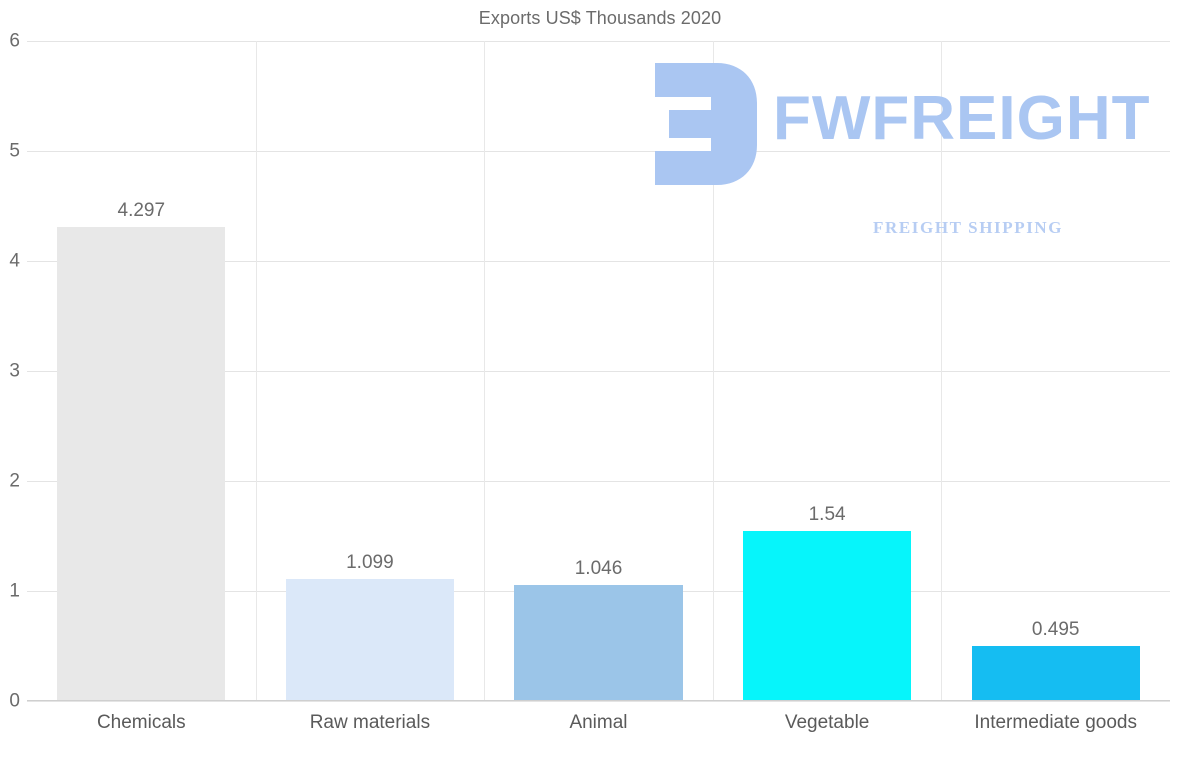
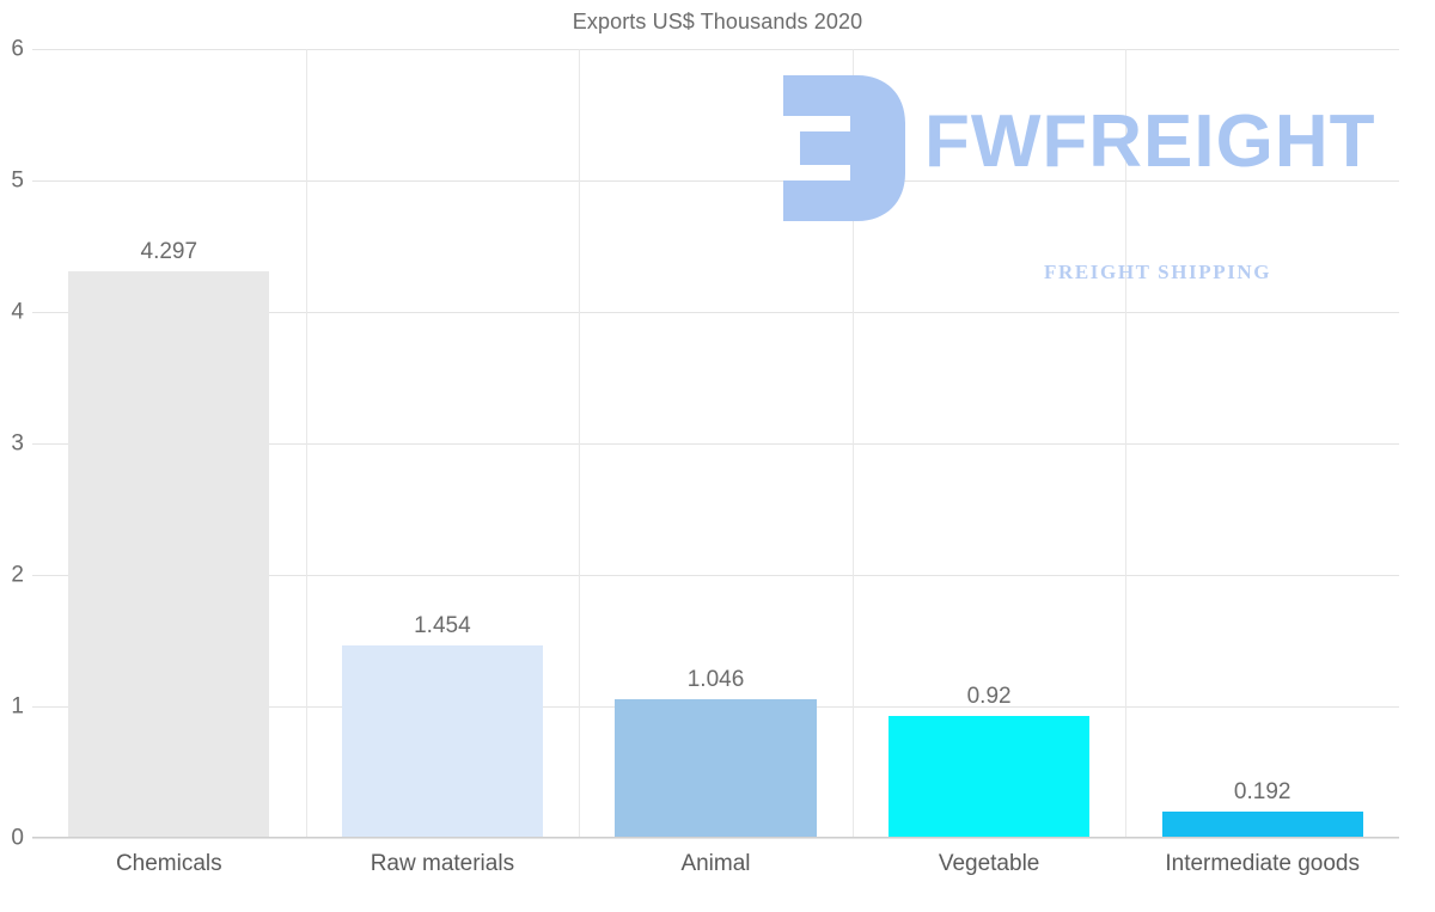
Raw materials: 1.099 -> 1.454
Vegetable: 1.54 -> 0.92
Intermediate goods: 0.495 -> 0.192
